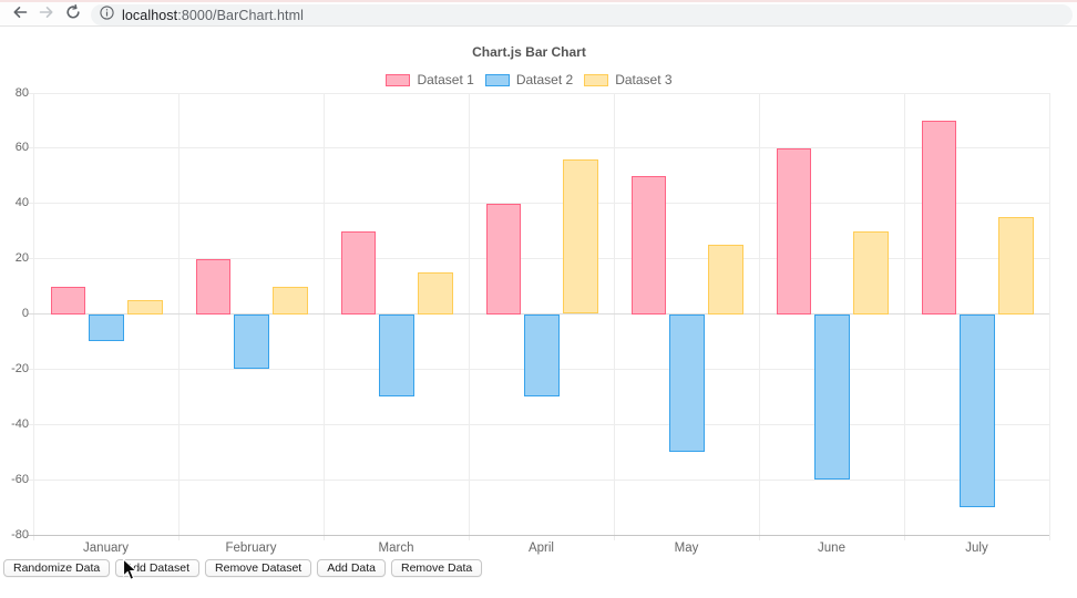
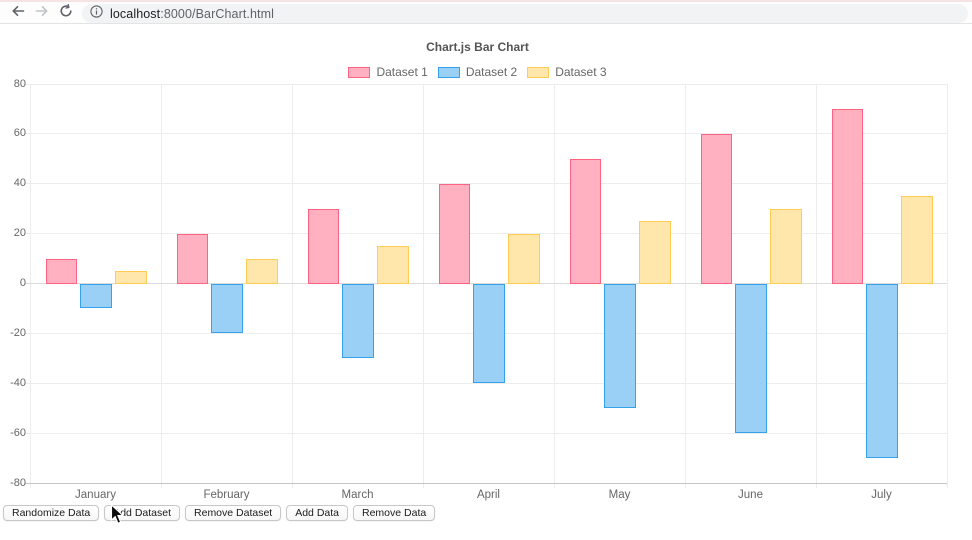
Dataset 2/April: -30 -> -40
Dataset 3/April: 56 -> 20
